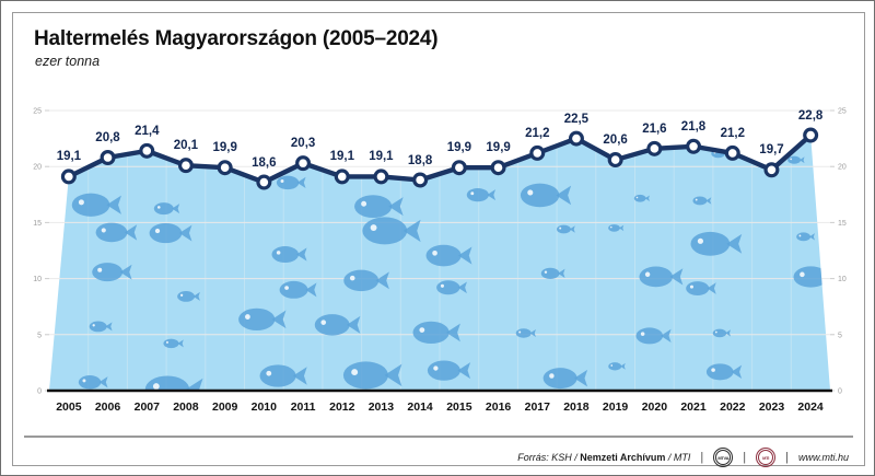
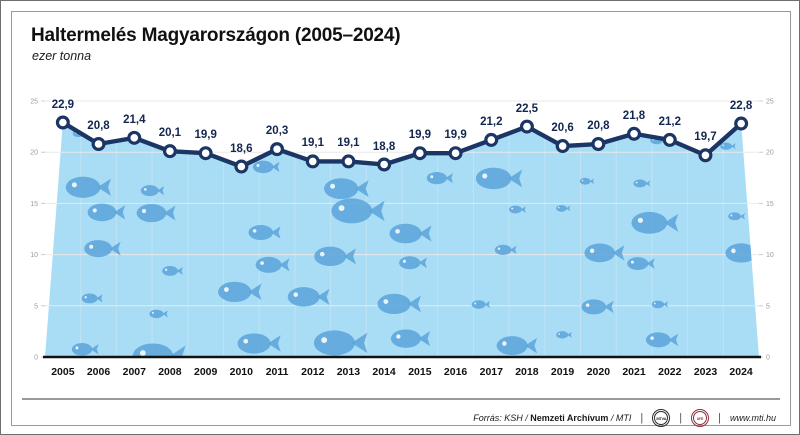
2005: 19,1 -> 22,9
2020: 21,6 -> 20,8
